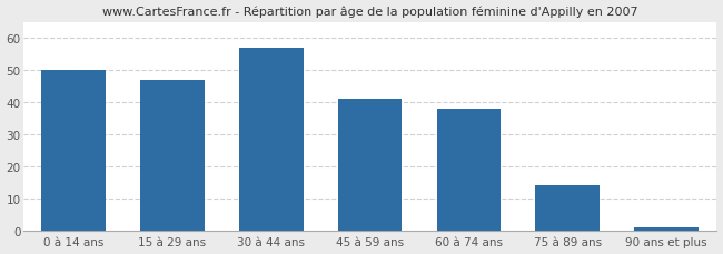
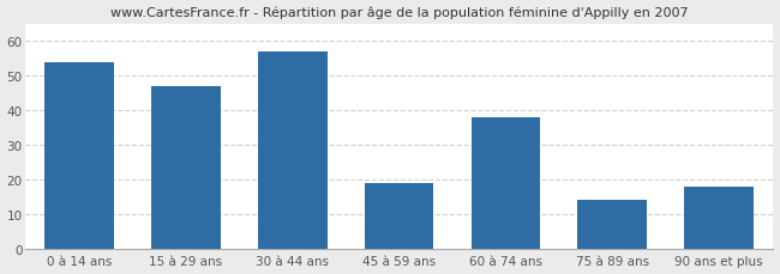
0 à 14 ans: 50 -> 54
45 à 59 ans: 41 -> 19
90 ans et plus: 1 -> 18
